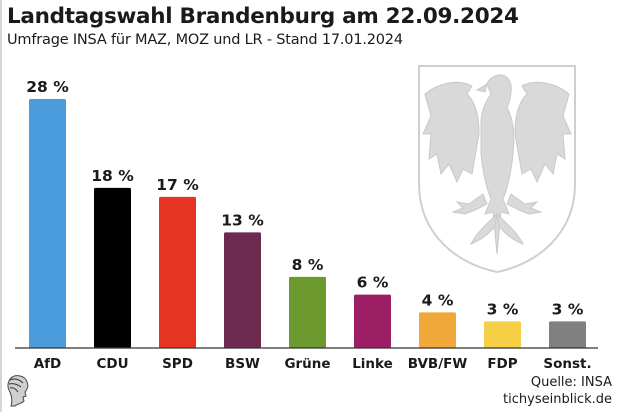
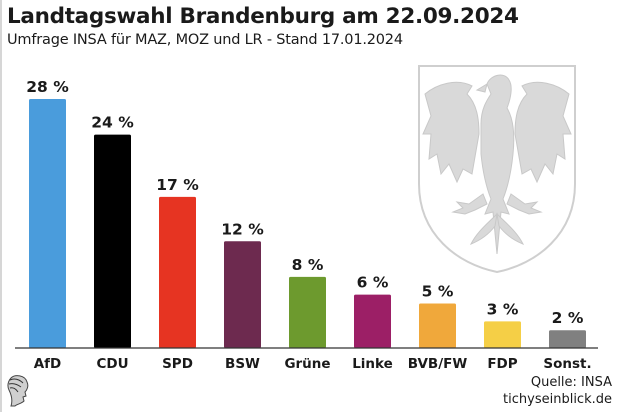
CDU: 18 -> 24
BSW: 13 -> 12
BVB/FW: 4 -> 5
Sonst.: 3 -> 2
